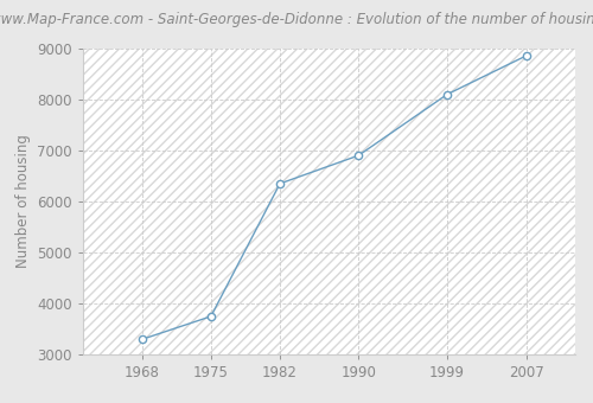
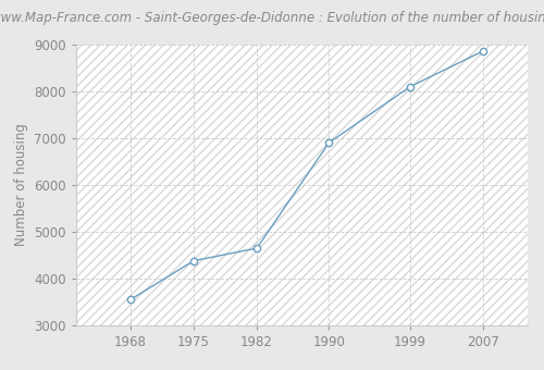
1968: 3300 -> 3550
1975: 3750 -> 4380
1982: 6350 -> 4650
